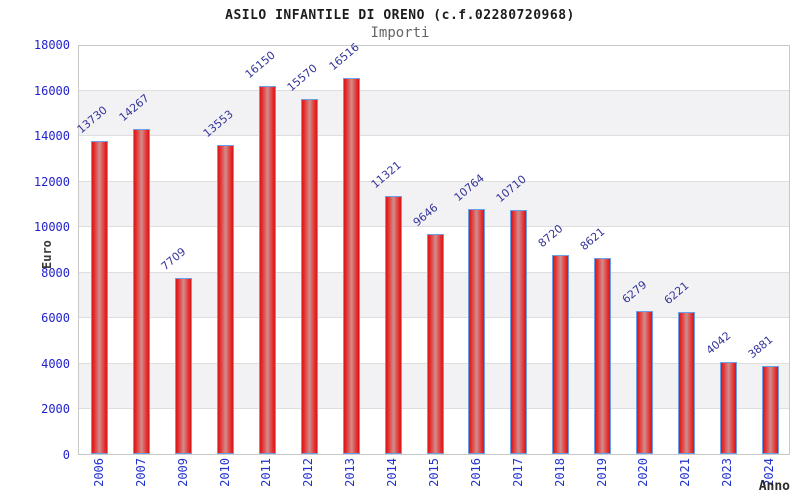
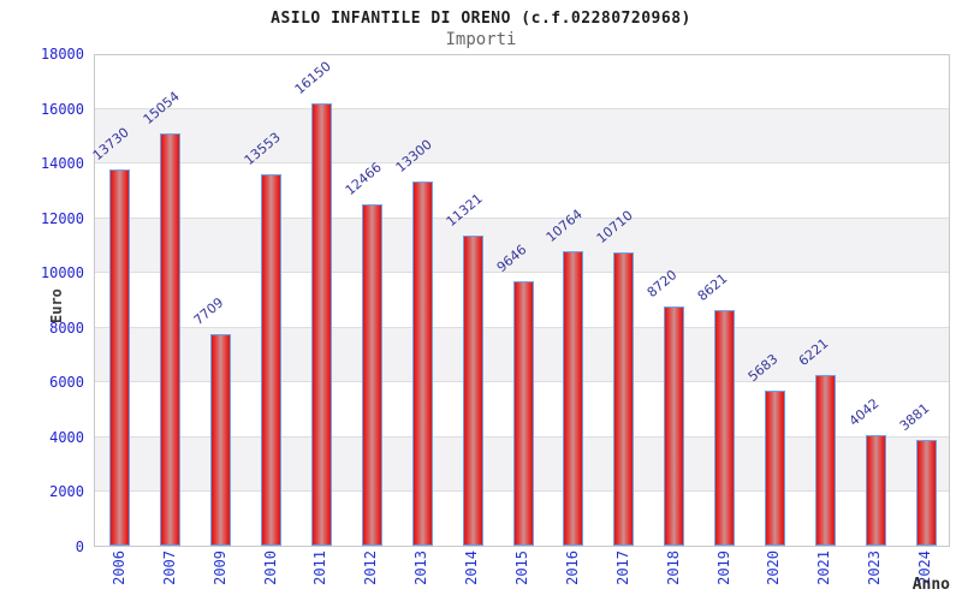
2007: 14267 -> 15054
2012: 15570 -> 12466
2013: 16516 -> 13300
2020: 6279 -> 5683
